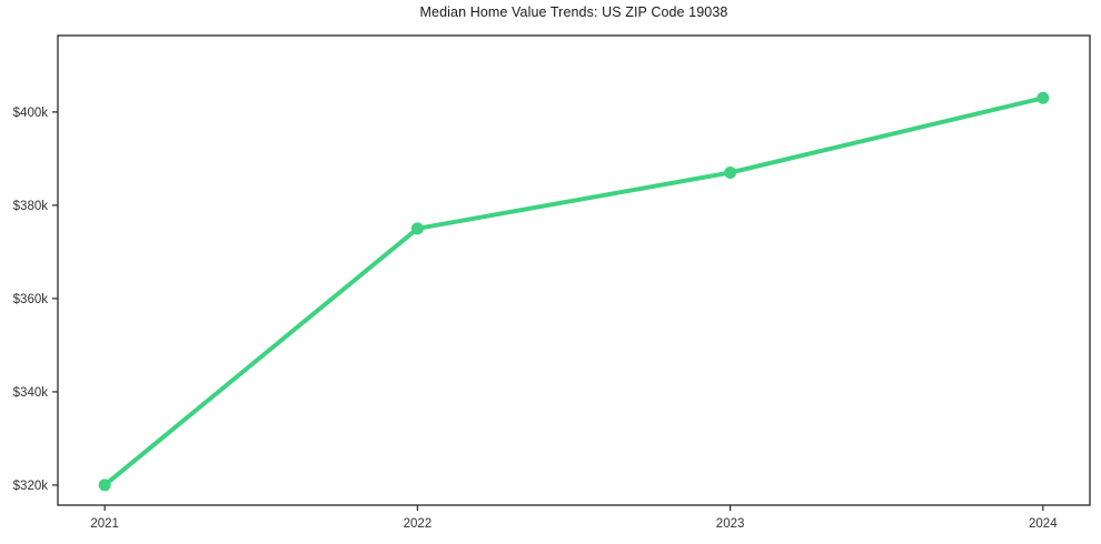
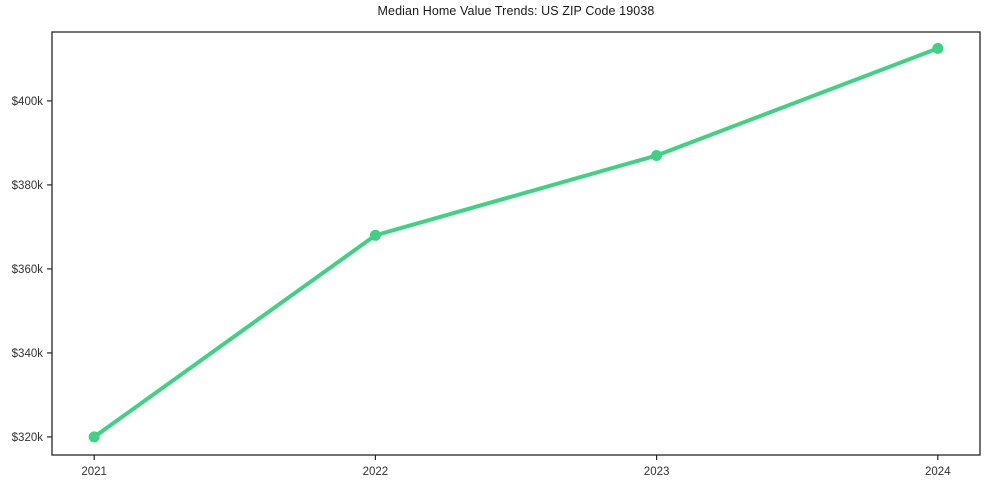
2022: $375k -> $368k
2024: $403k -> $412k
